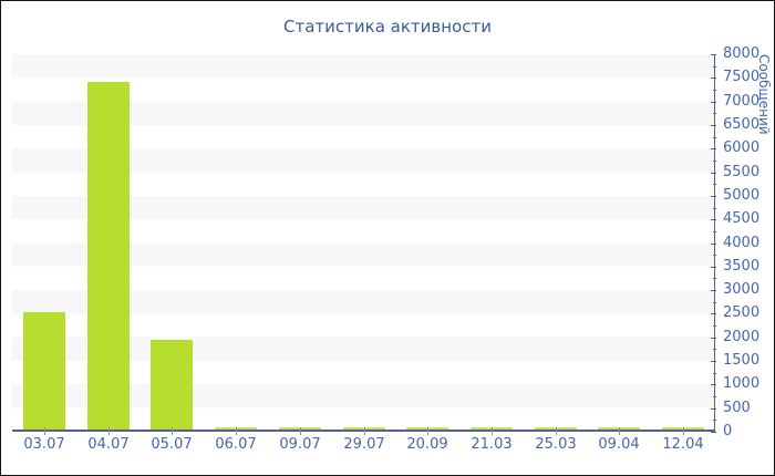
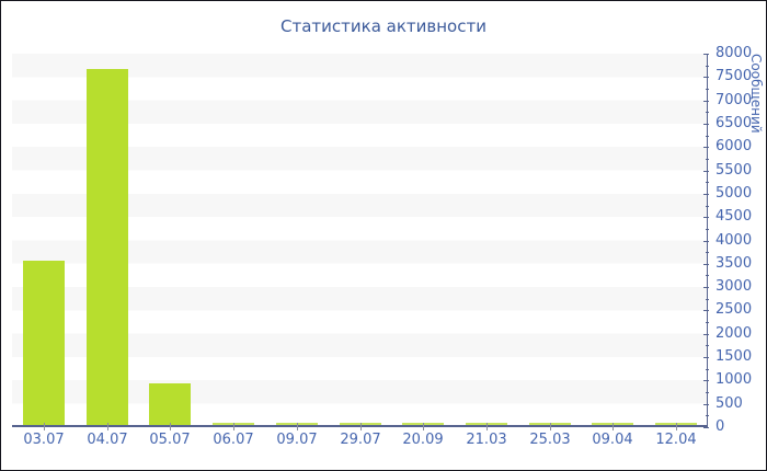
03.07: 2500 -> 3600
04.07: 7400 -> 7700
05.07: 1900 -> 900
